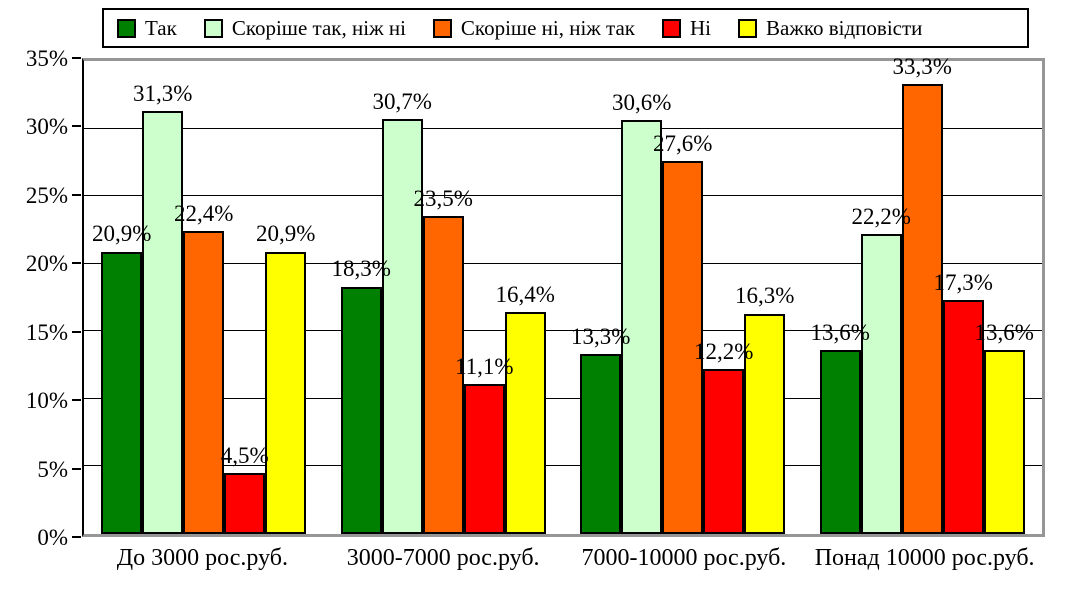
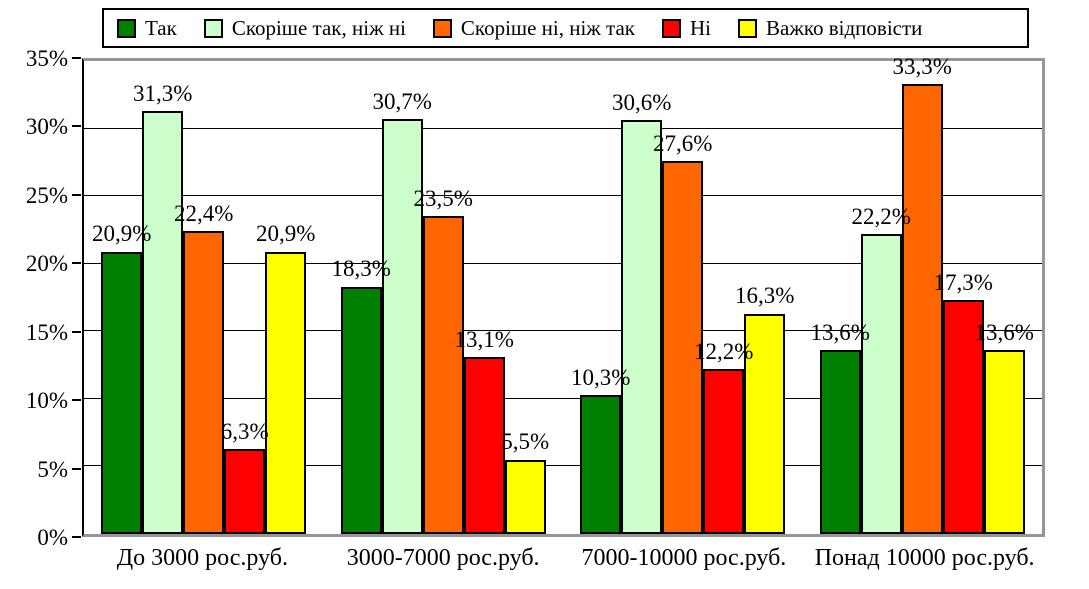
Ні/До 3000 рос.руб.: 4,5% -> 6,3%
Ні/3000-7000 рос.руб.: 11,1% -> 13,1%
Важко відповісти/3000-7000 рос.руб.: 16,4% -> 5,5%
Так/7000-10000 рос.руб.: 13,3% -> 10,3%
